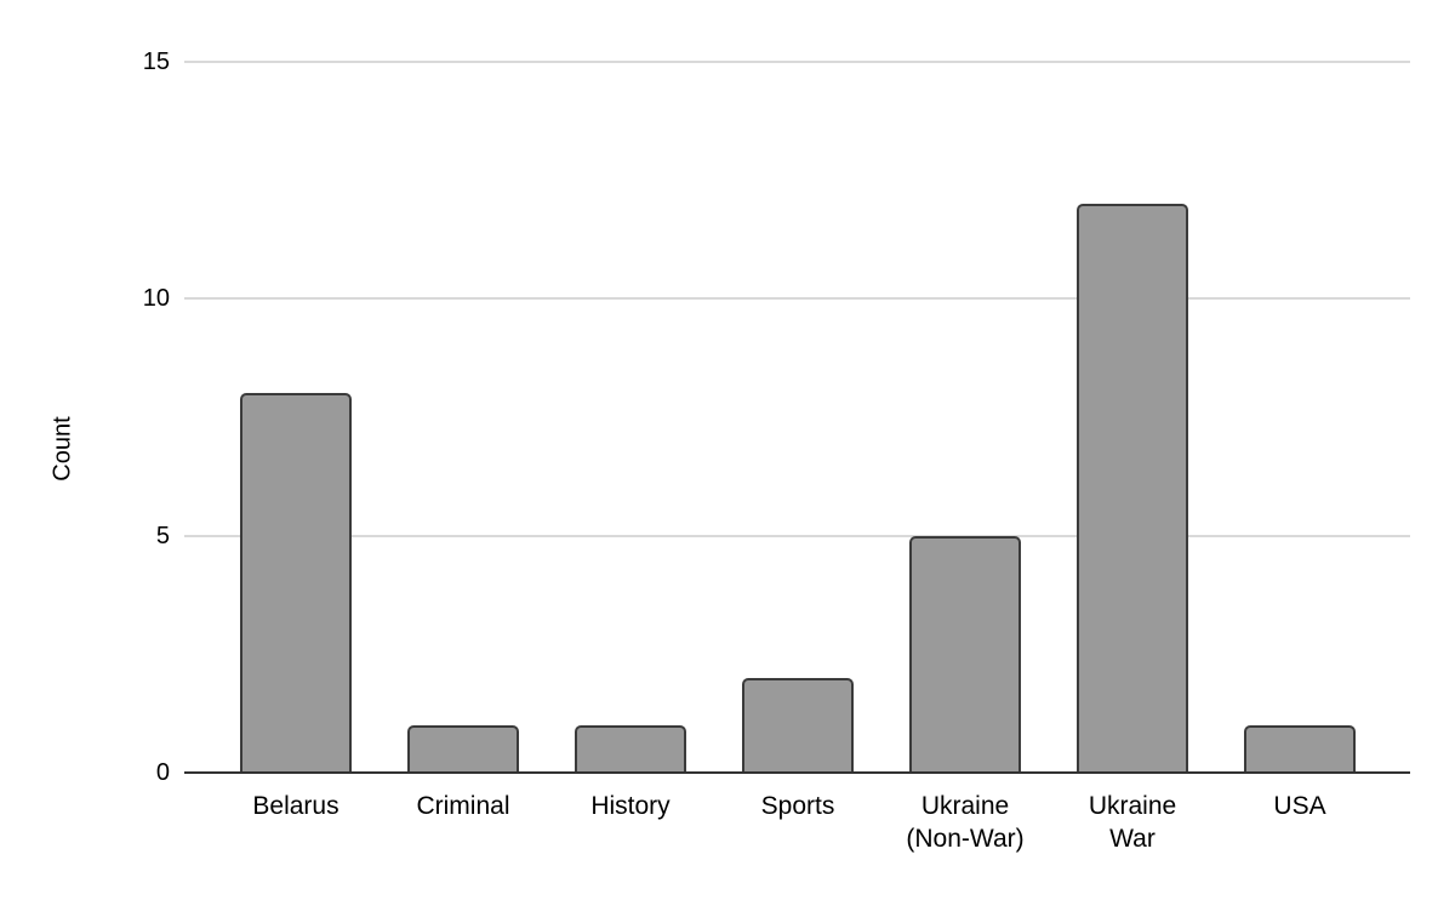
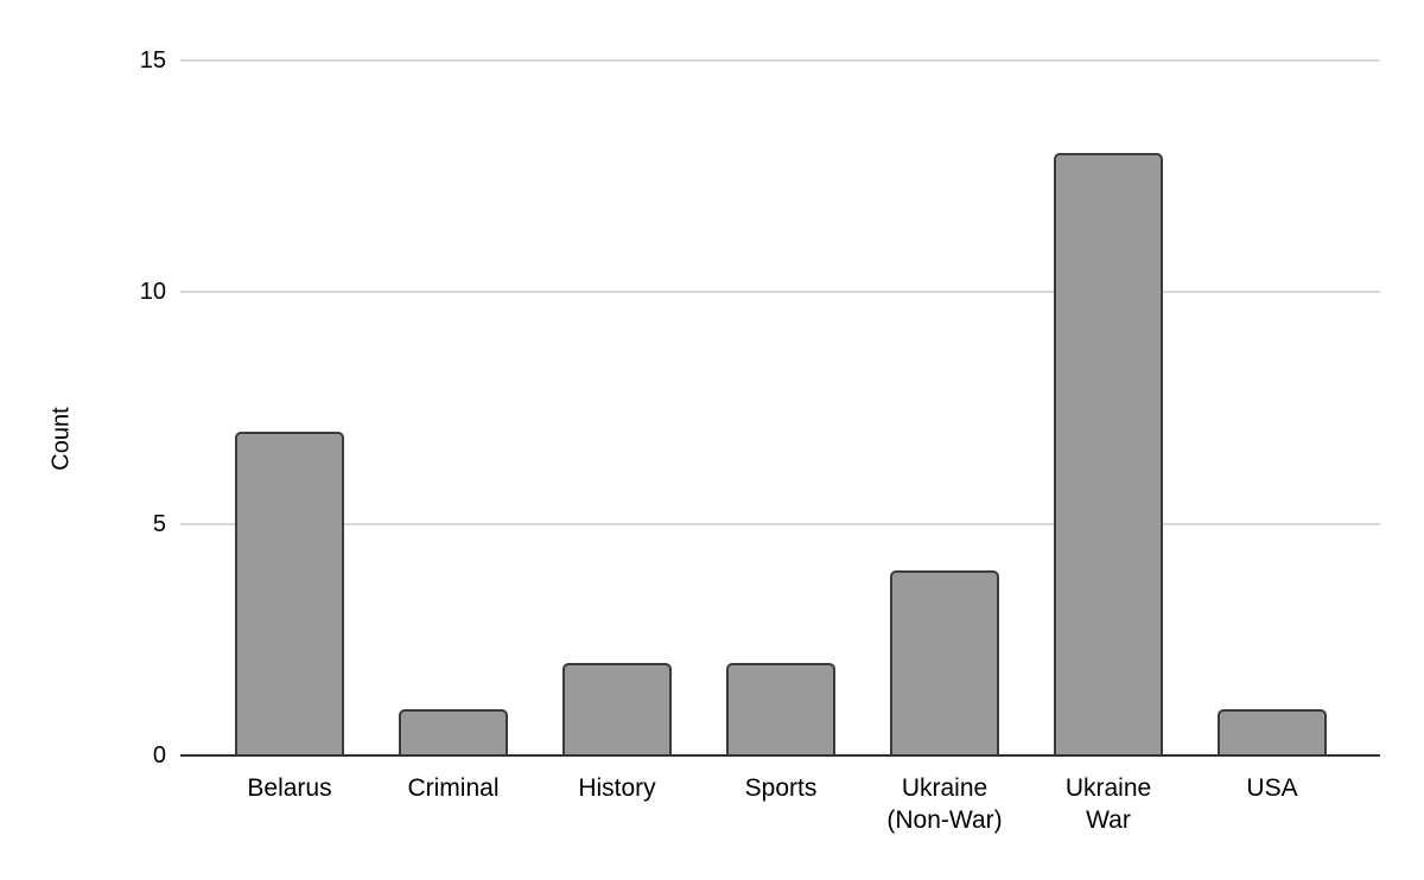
Belarus: 8 -> 7
History: 1 -> 2
Ukraine (Non-War): 5 -> 4
Ukraine War: 12 -> 13
